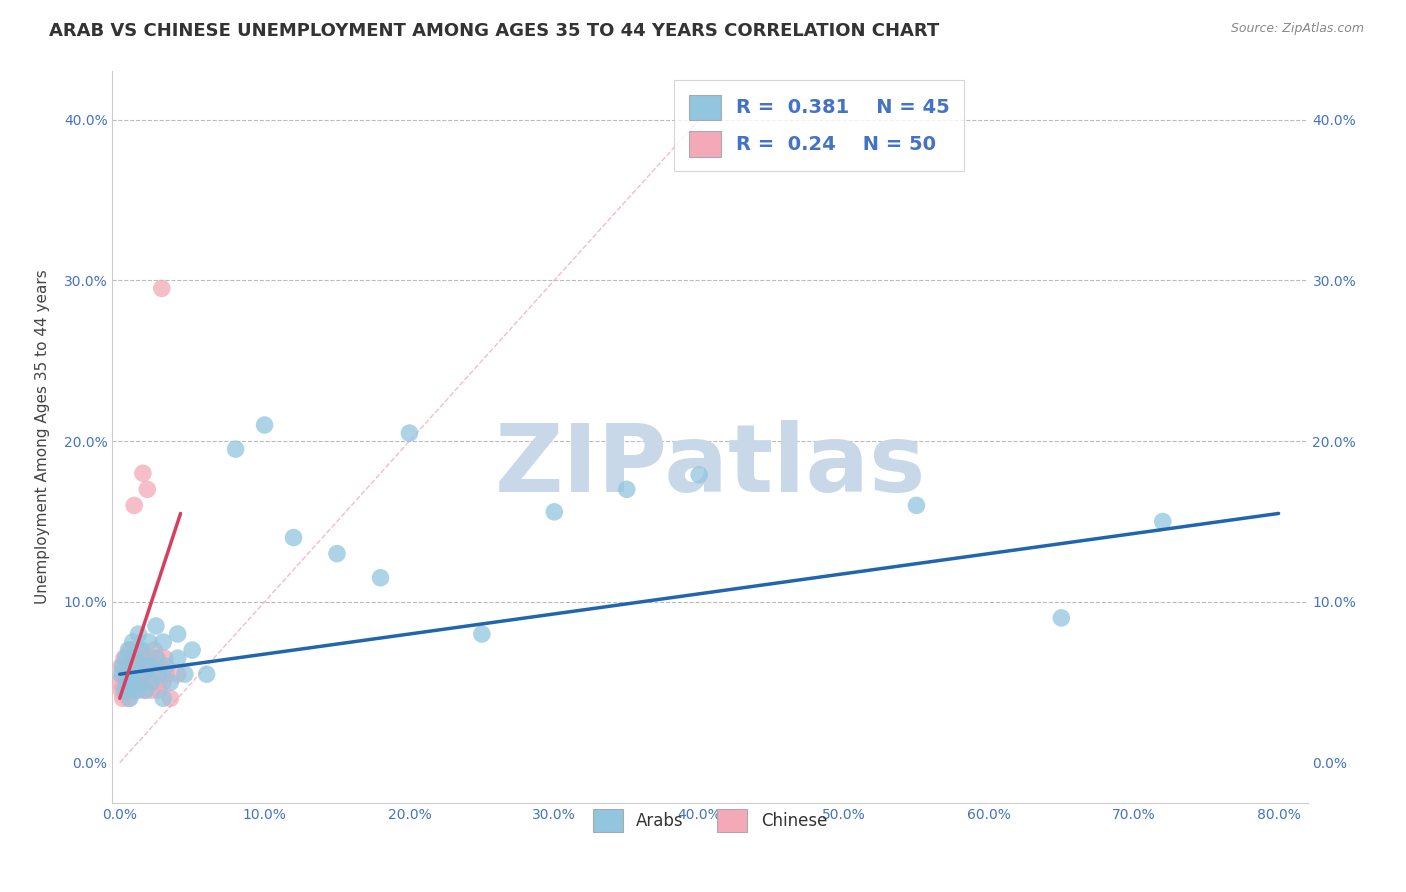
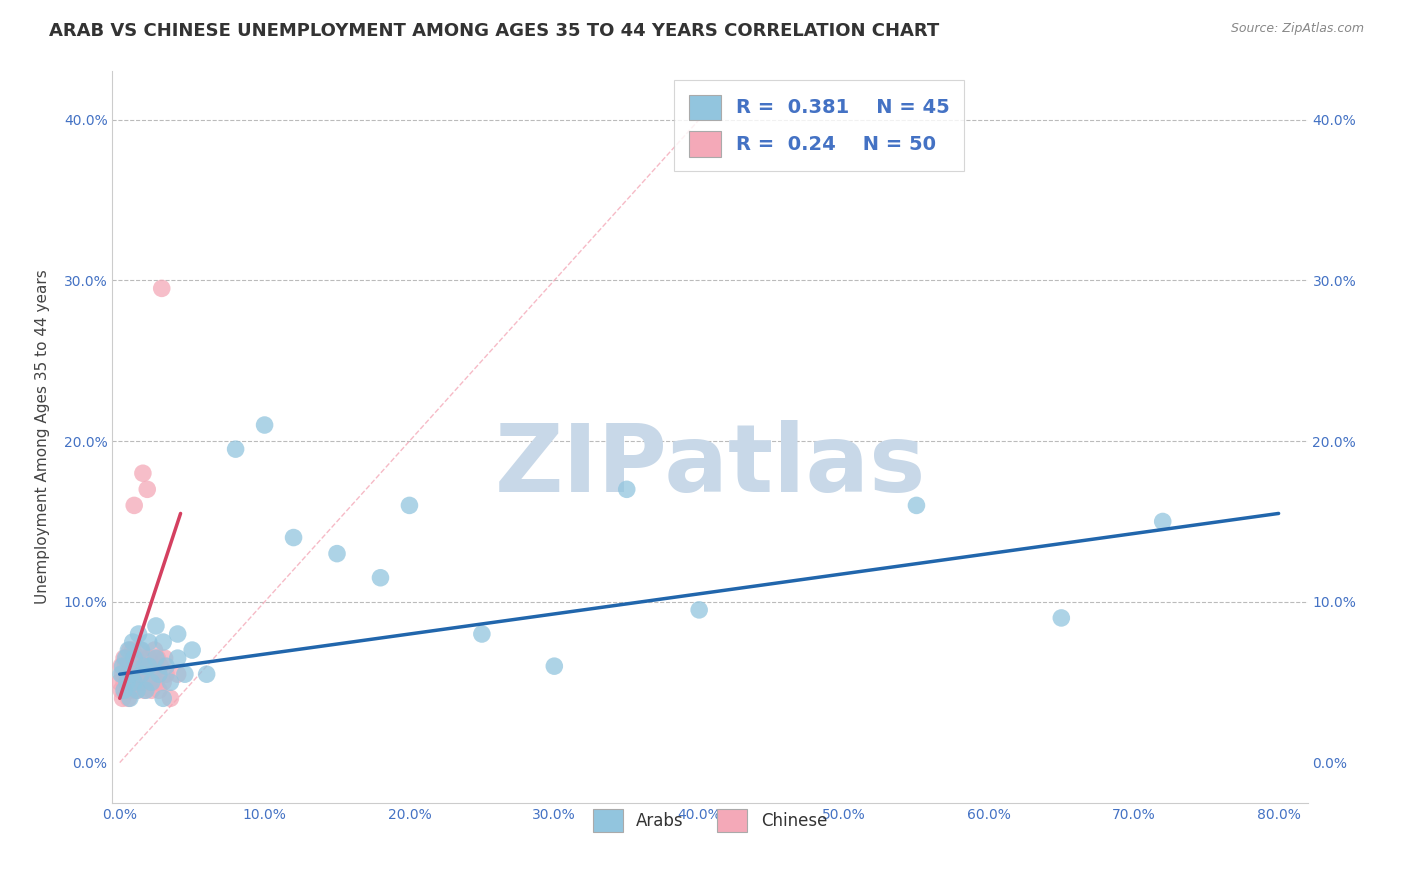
Arabs/20.0%: 20.5% -> 16.0%
Arabs/30.0%: 15.6% -> 6.0%
Arabs/40.0%: 17.9% -> 9.5%
